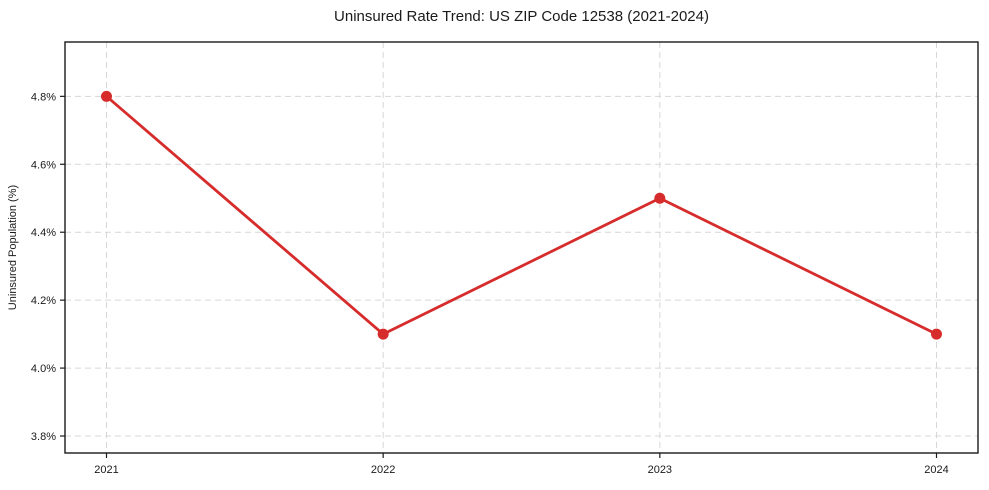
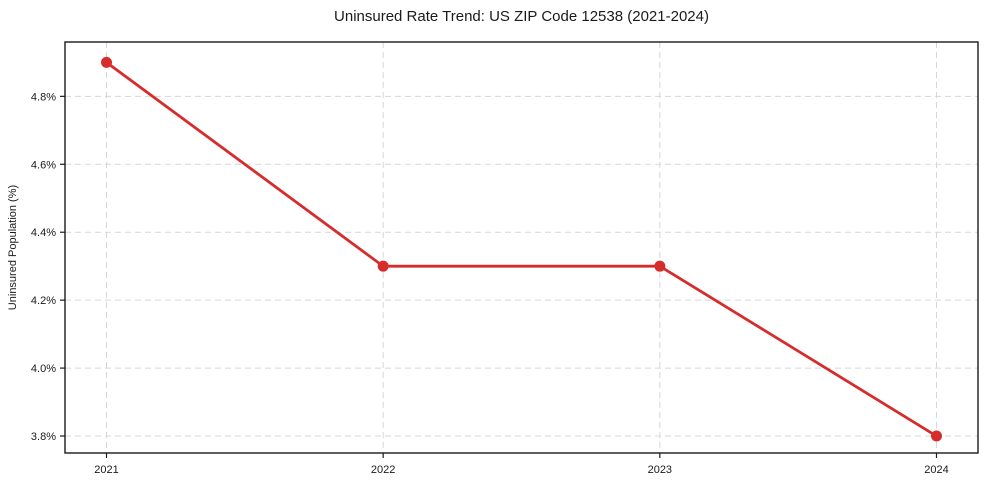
2021: 4.8% -> 4.9%
2022: 4.1% -> 4.3%
2023: 4.5% -> 4.3%
2024: 4.1% -> 3.8%
